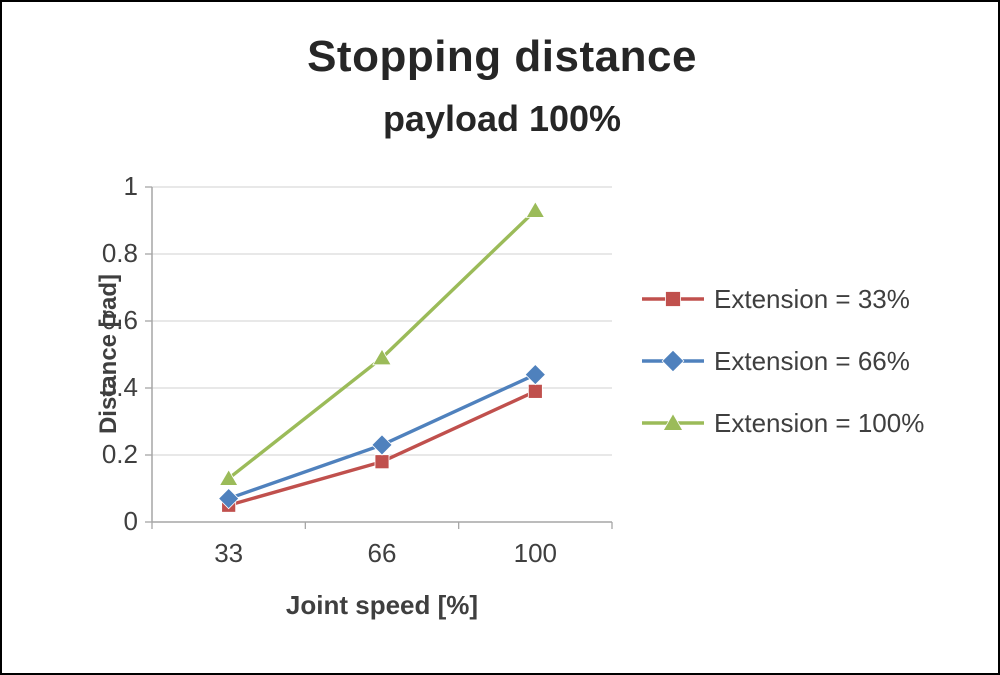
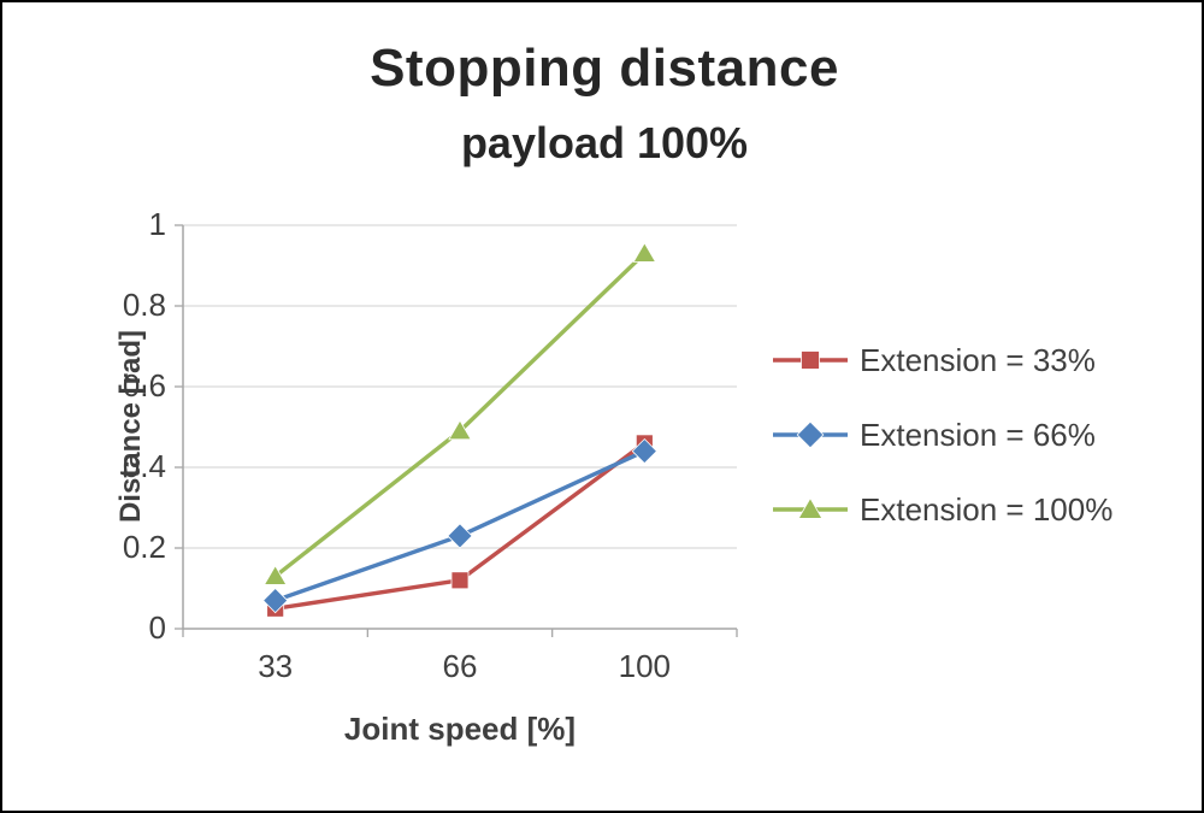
Extension = 33%/66: 0.18 -> 0.12
Extension = 33%/100: 0.39 -> 0.46
